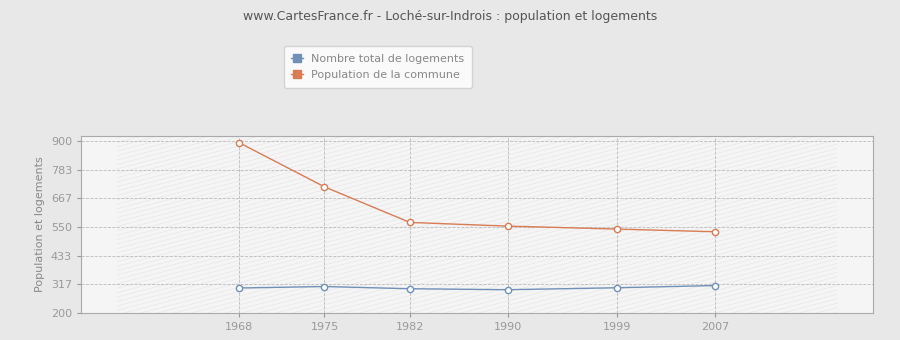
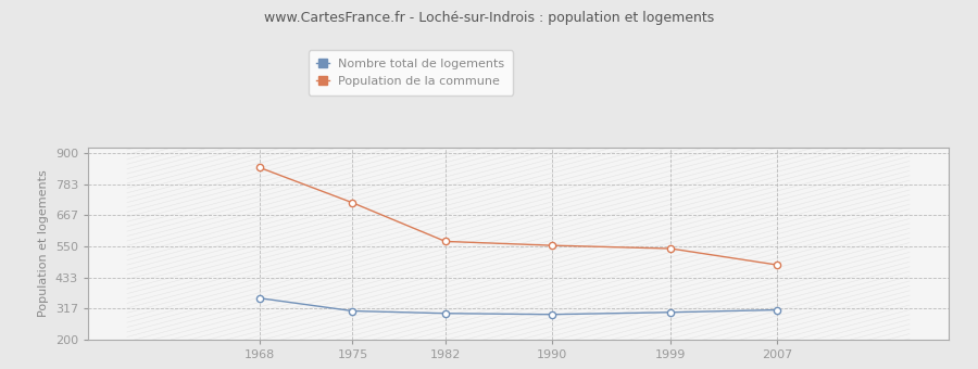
Nombre total de logements/1968: 301 -> 355
Population de la commune/1968: 893 -> 845
Population de la commune/2007: 530 -> 480
